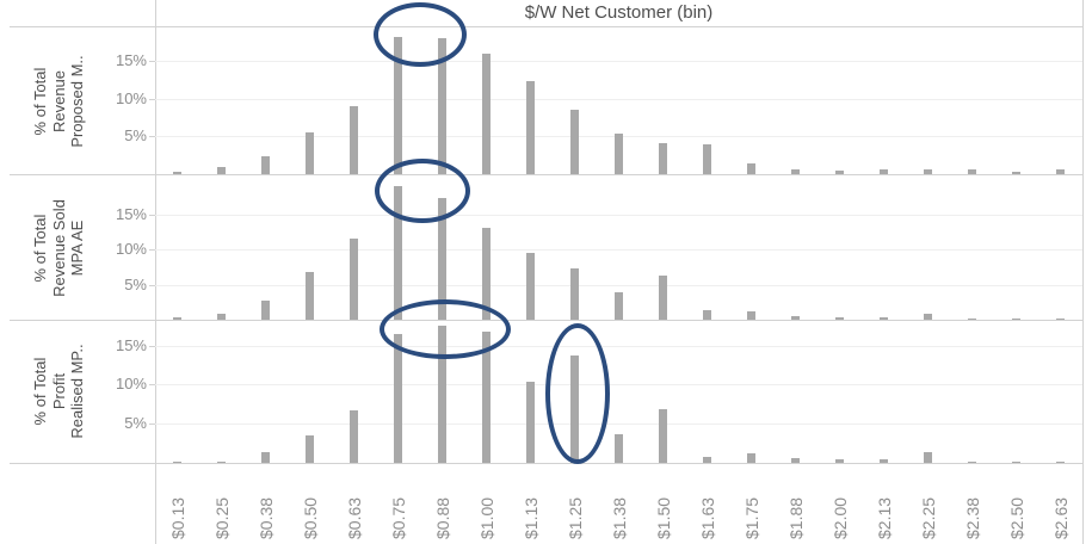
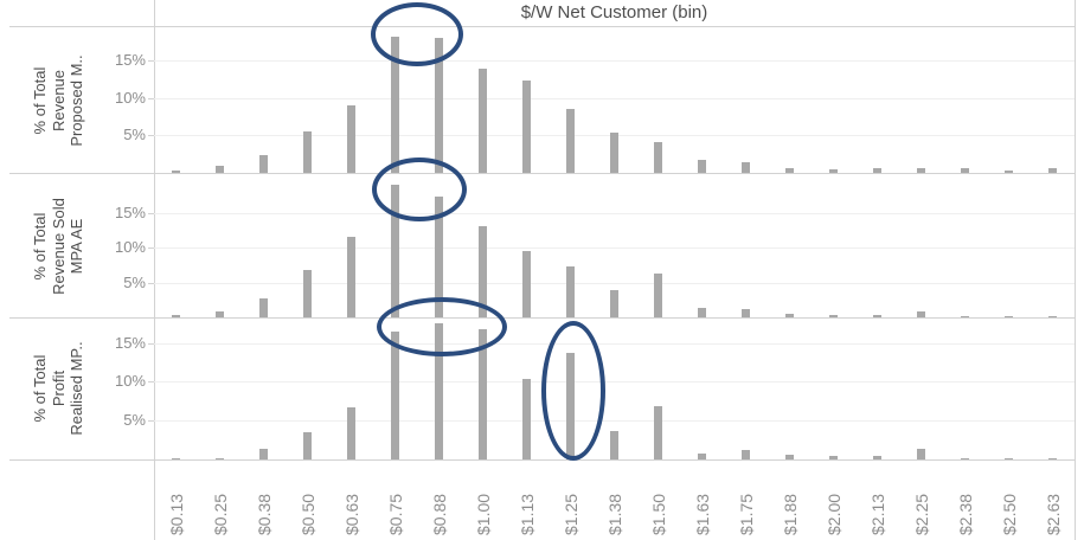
% of Total Revenue Proposed M../$1.00: 16% -> 14%
% of Total Revenue Proposed M../$1.63: 4% -> 2%
